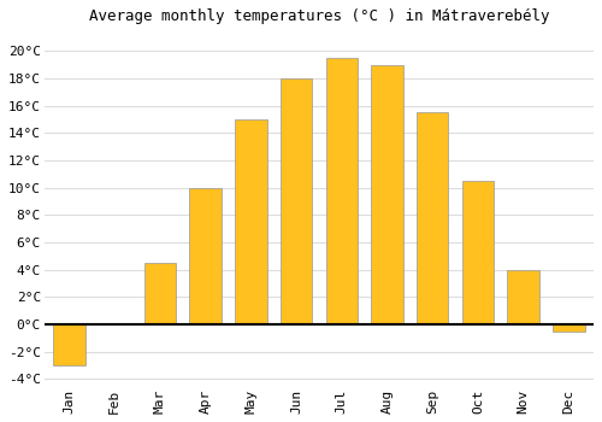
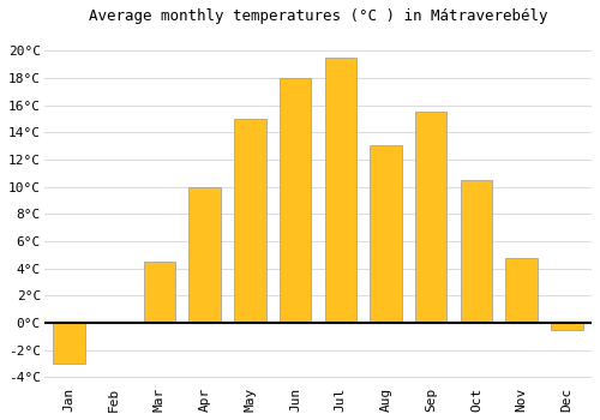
Aug: 19.0°C -> 13.1°C
Nov: 4.0°C -> 4.8°C
